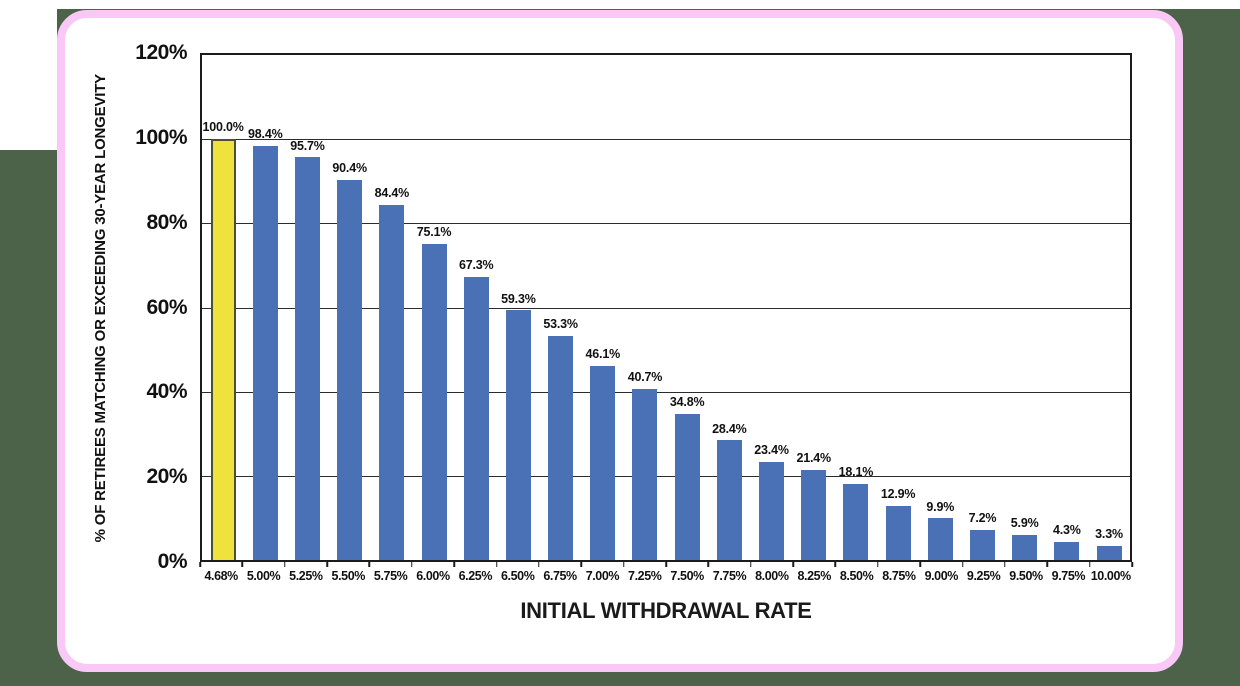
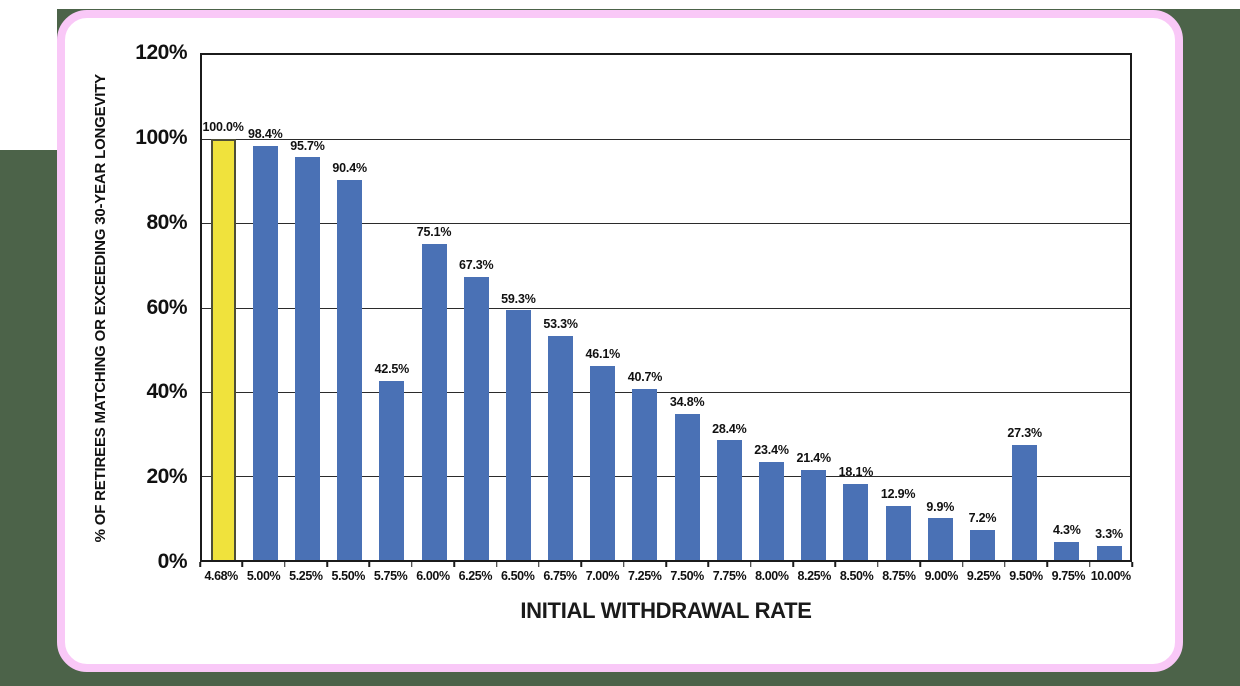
5.75%: 84.4% -> 42.5%
9.50%: 5.9% -> 27.3%
